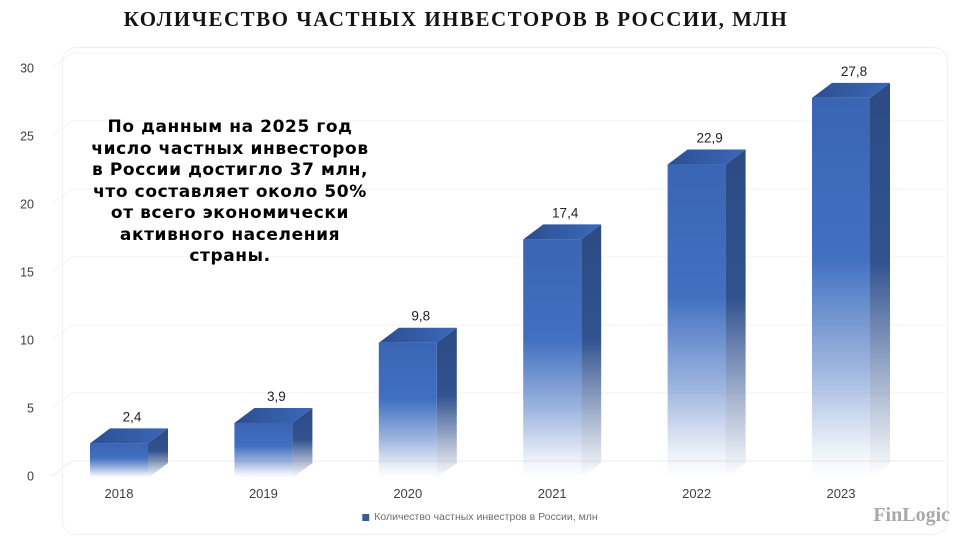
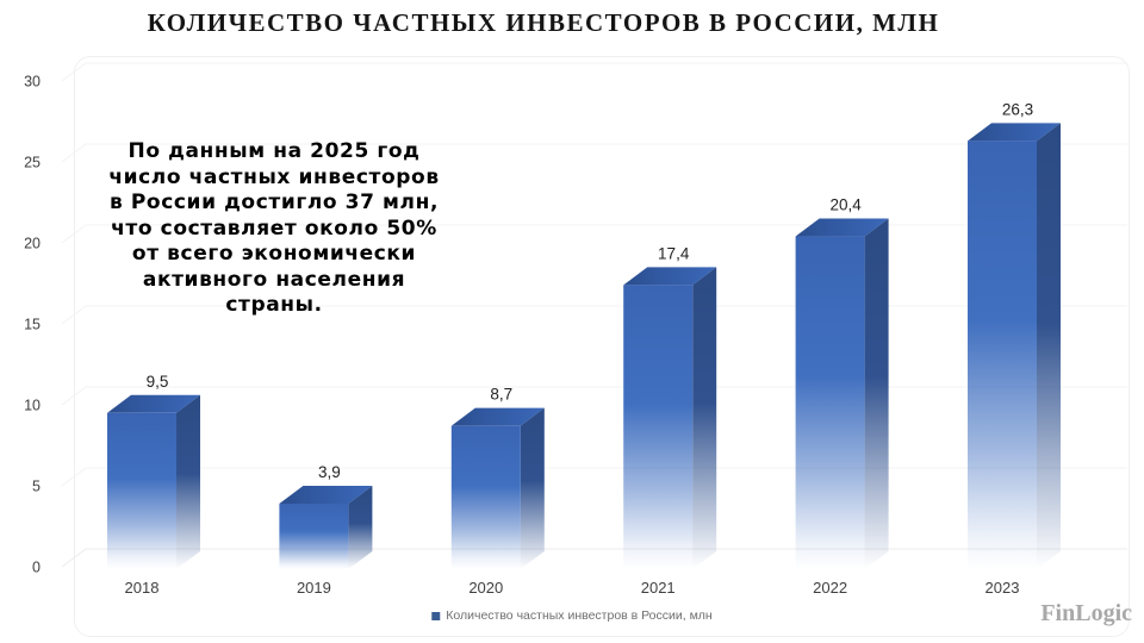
2018: 2,4 -> 9,5
2020: 9,8 -> 8,7
2022: 22,9 -> 20,4
2023: 27,8 -> 26,3
